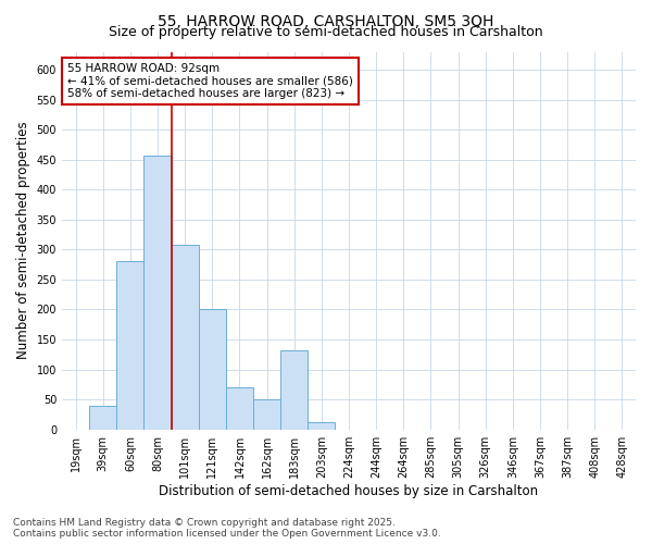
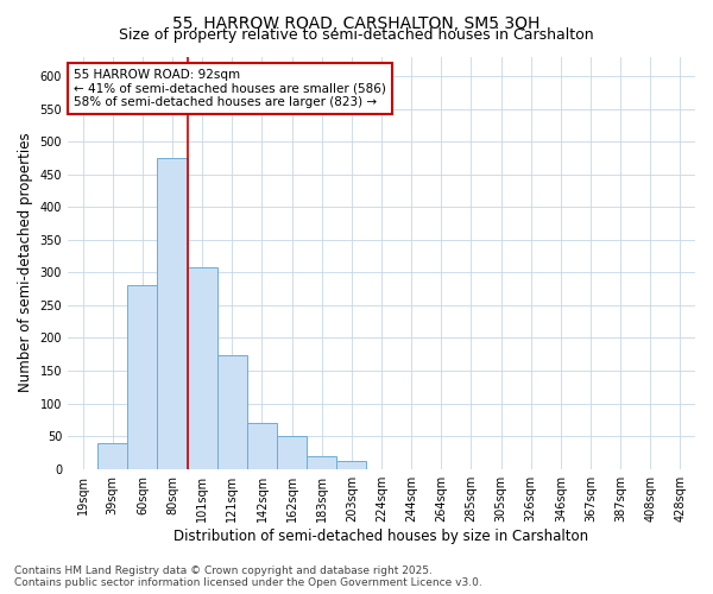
80sqm: 456 -> 475
121sqm: 200 -> 173
183sqm: 132 -> 20
